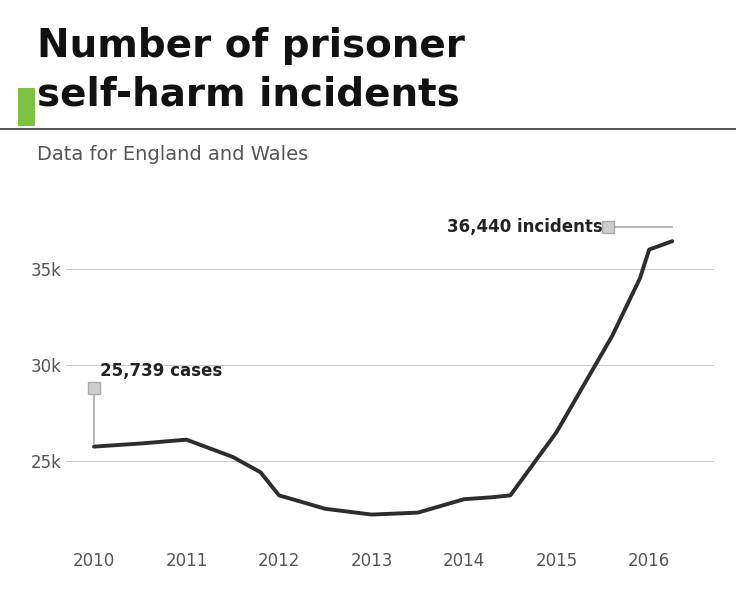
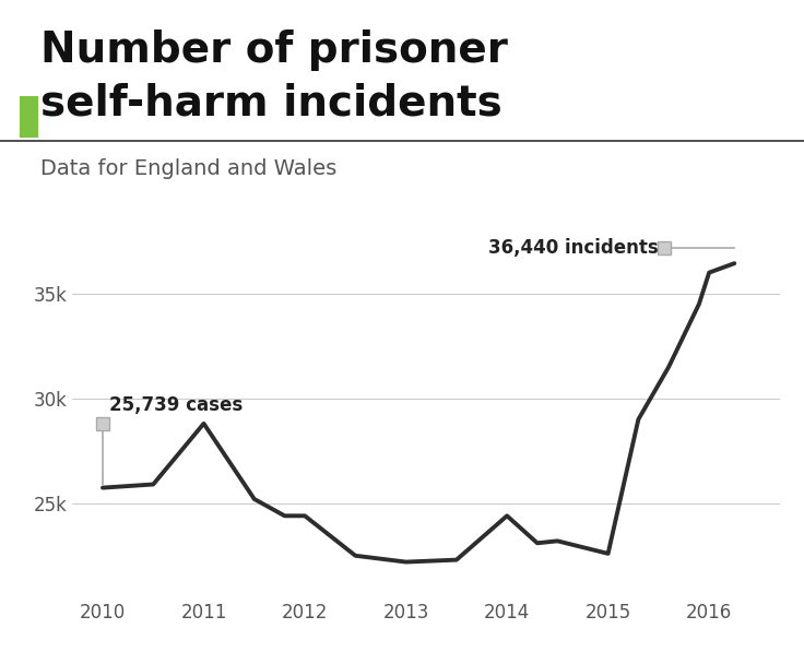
2011: 26.1k -> 28.8k
2012: 23.2k -> 24.4k
2014: 23.0k -> 24.4k
2015: 26.5k -> 22.6k
